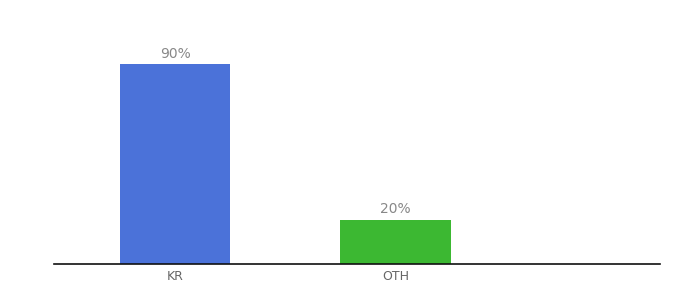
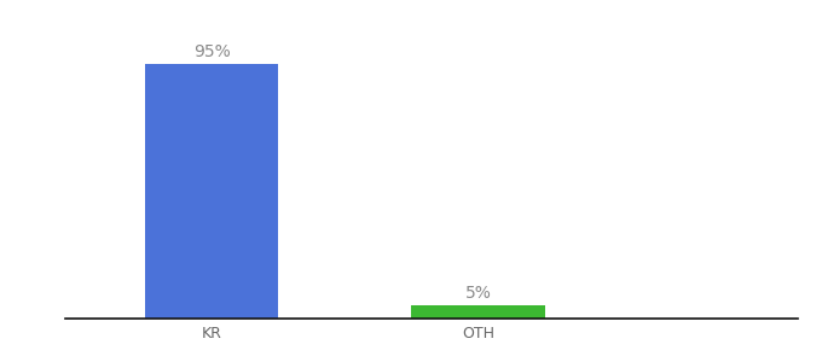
KR: 90% -> 95%
OTH: 20% -> 5%
